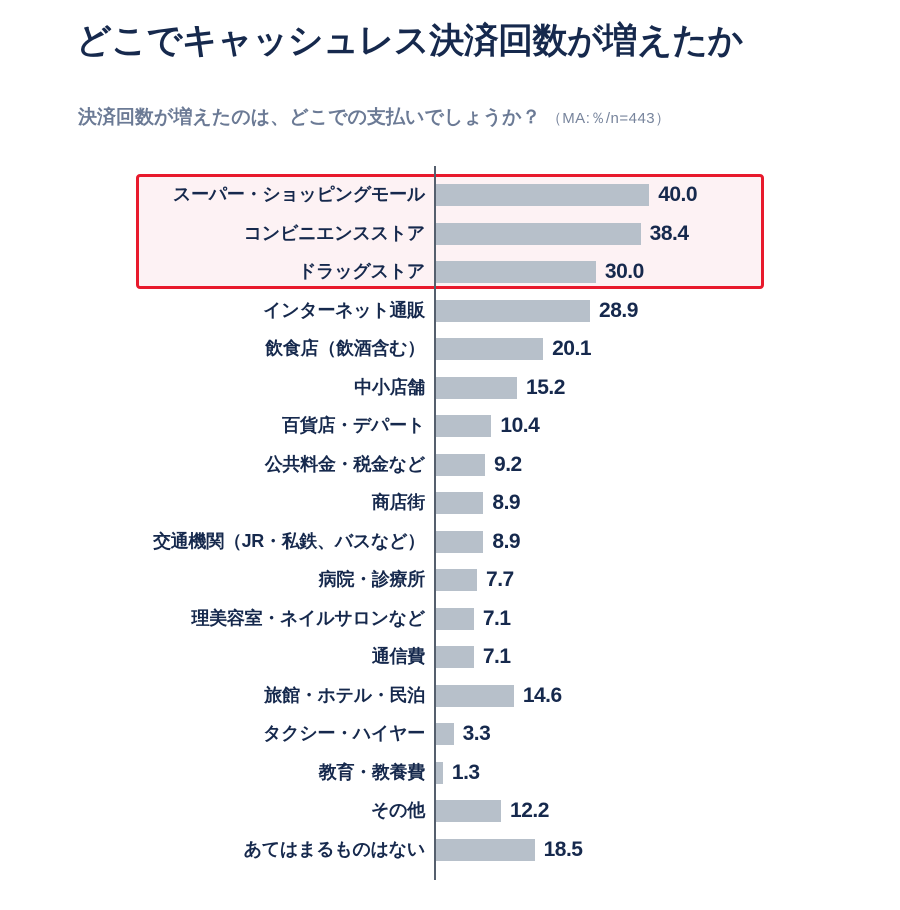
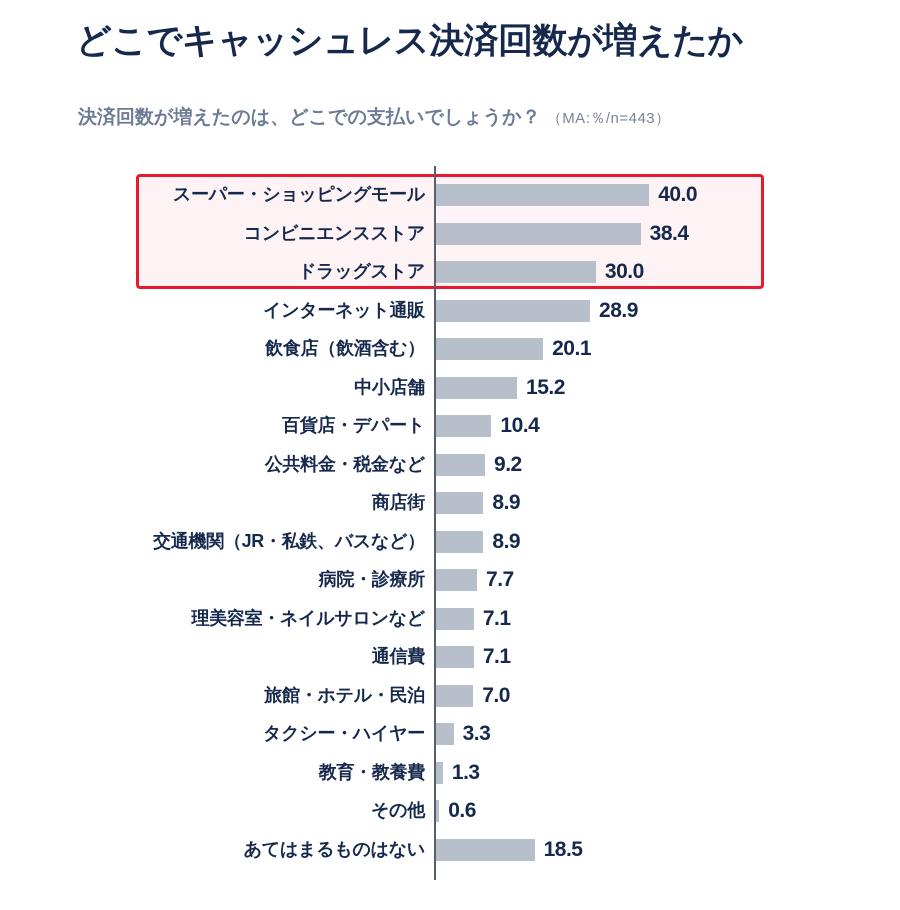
旅館・ホテル・民泊: 14.6 -> 7.0
その他: 12.2 -> 0.6
